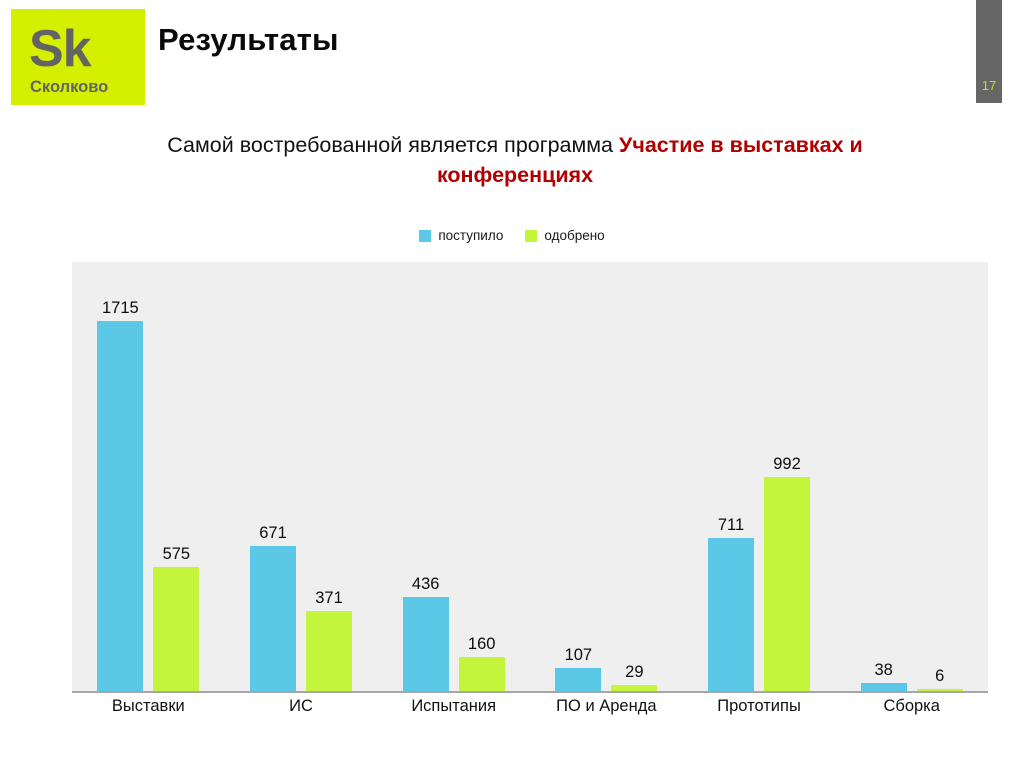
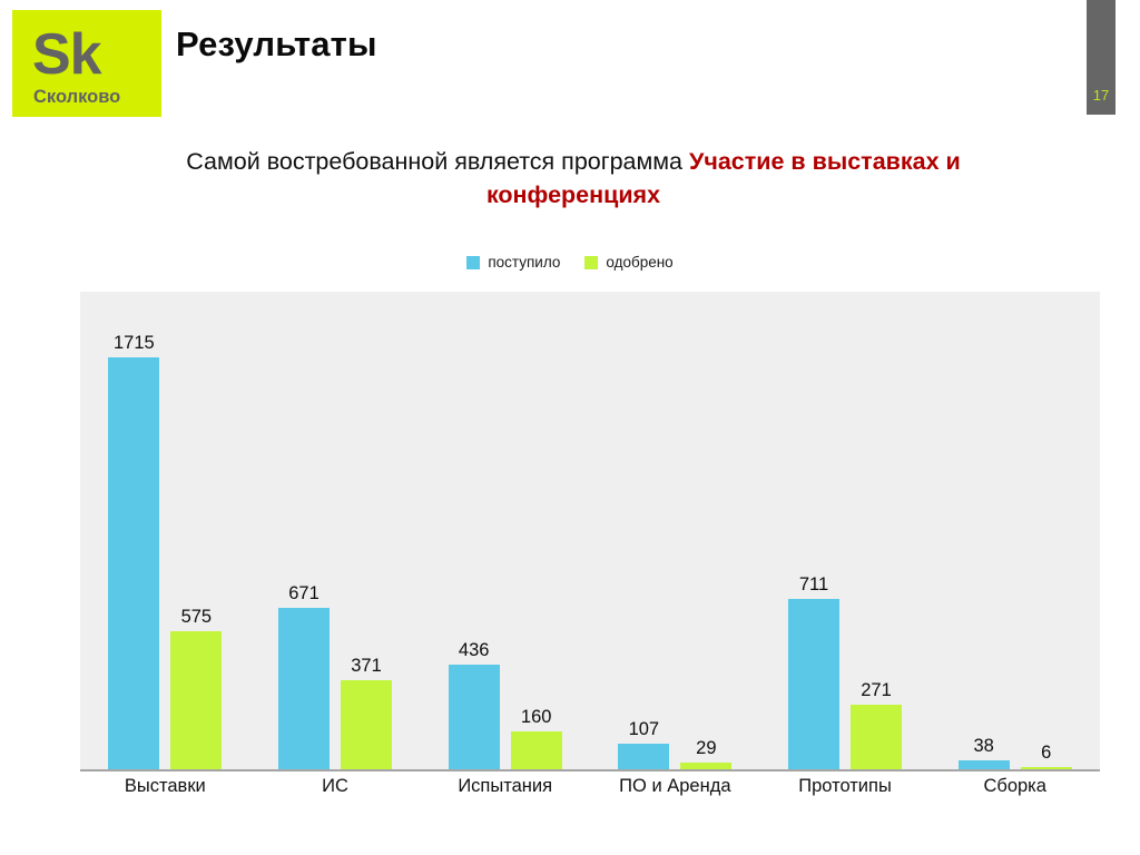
одобрено/Прототипы: 992 -> 271
